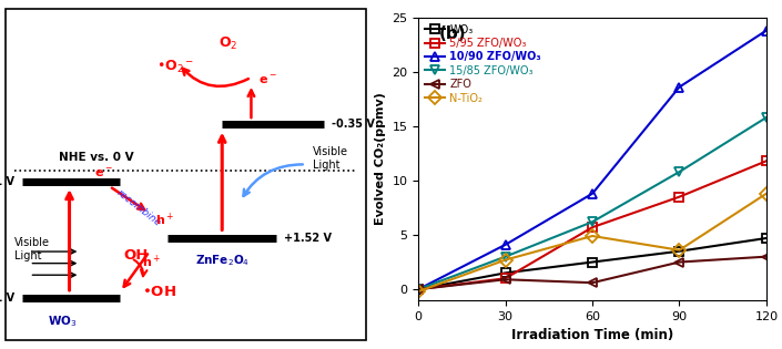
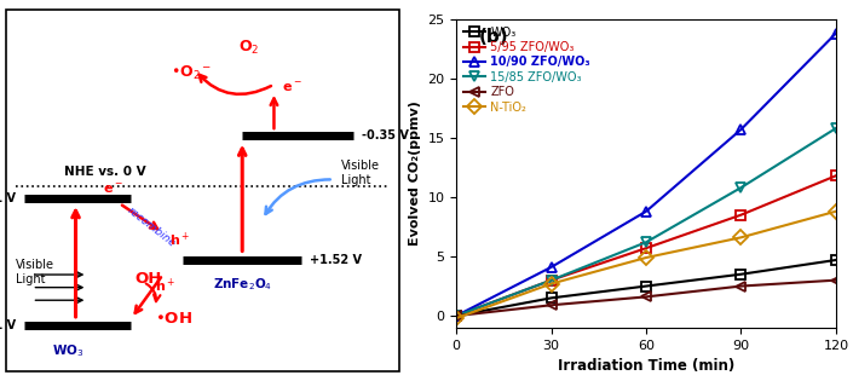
5/95 ZFO/WO₃/30: 1.0 -> 3.0
ZFO/60: 0.6 -> 1.6
10/90 ZFO/WO₃/90: 18.6 -> 15.7
N-TiO₂/90: 3.6 -> 6.6
